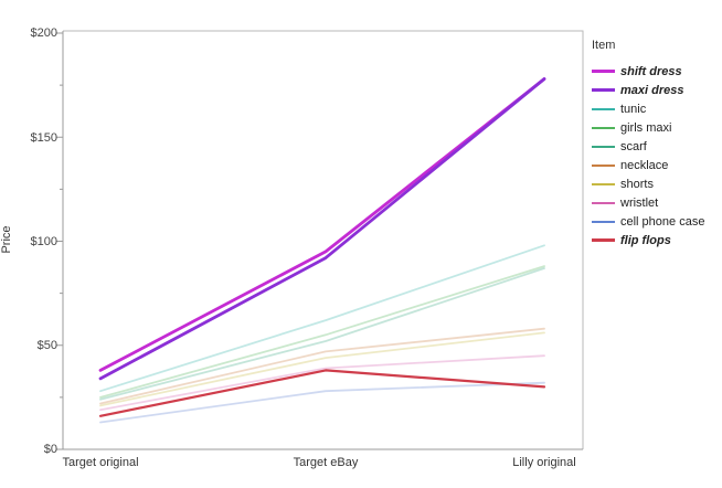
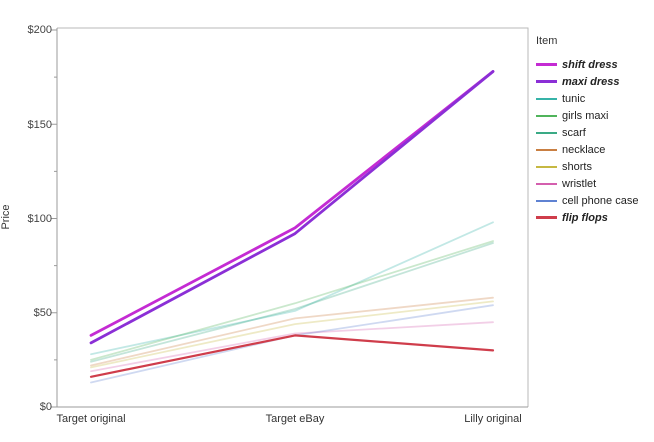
tunic/Target eBay: $62 -> $51
cell phone case/Target eBay: $28 -> $38
cell phone case/Lilly original: $32 -> $54
